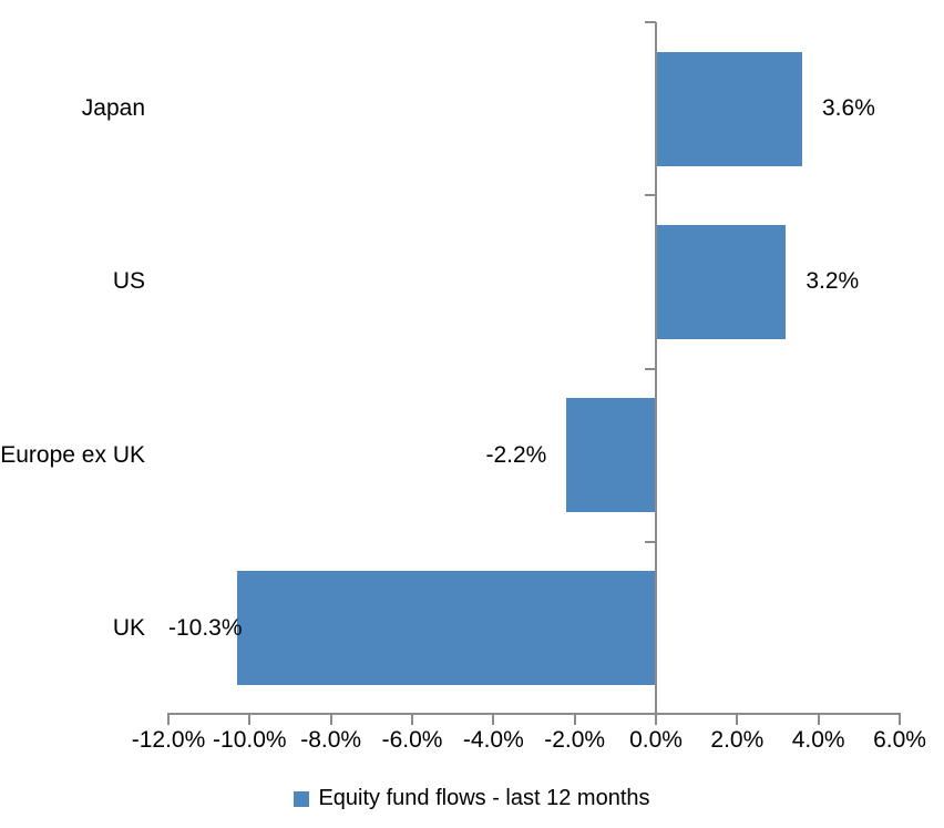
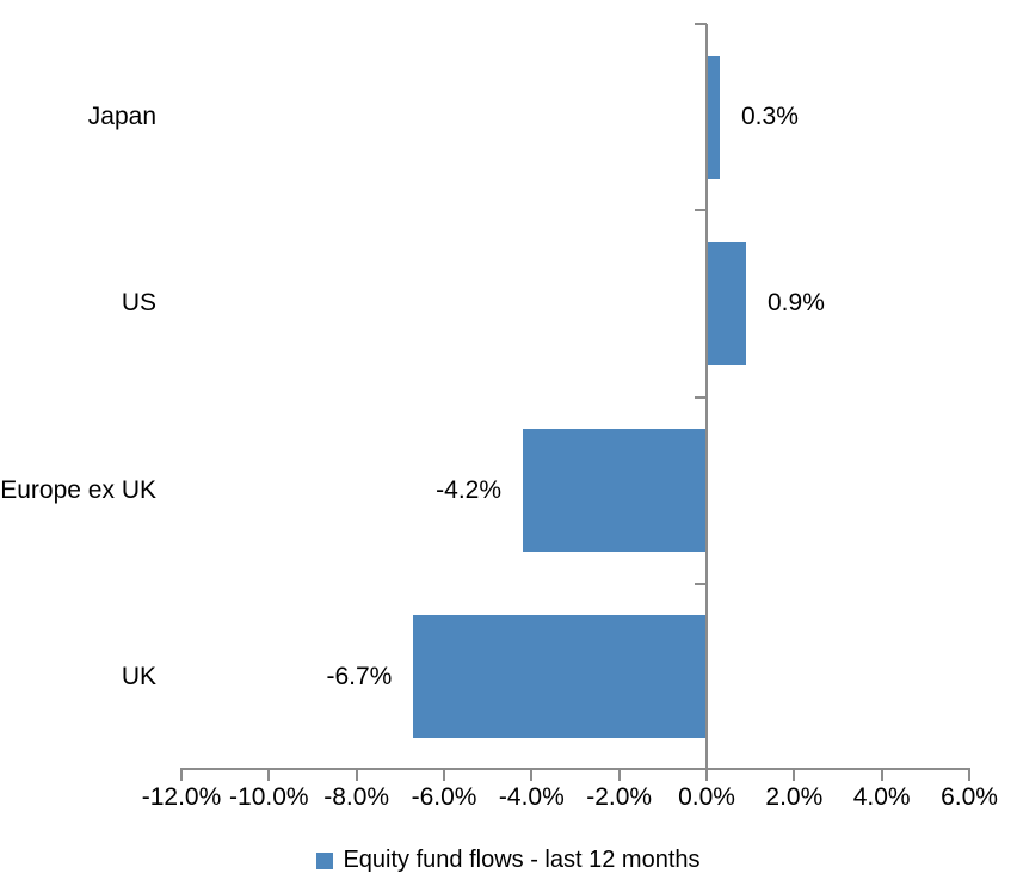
Japan: 3.6% -> 0.3%
US: 3.2% -> 0.9%
Europe ex UK: -2.2% -> -4.2%
UK: -10.3% -> -6.7%
